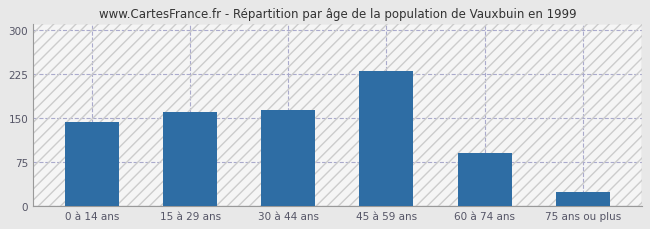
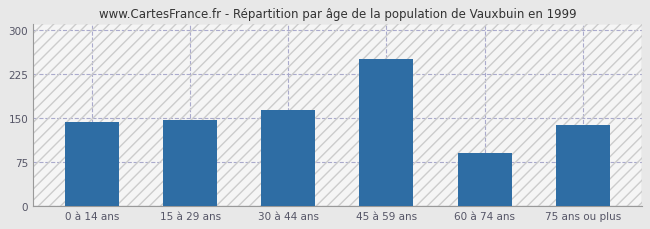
15 à 29 ans: 160 -> 146
45 à 59 ans: 230 -> 250
75 ans ou plus: 23 -> 138
